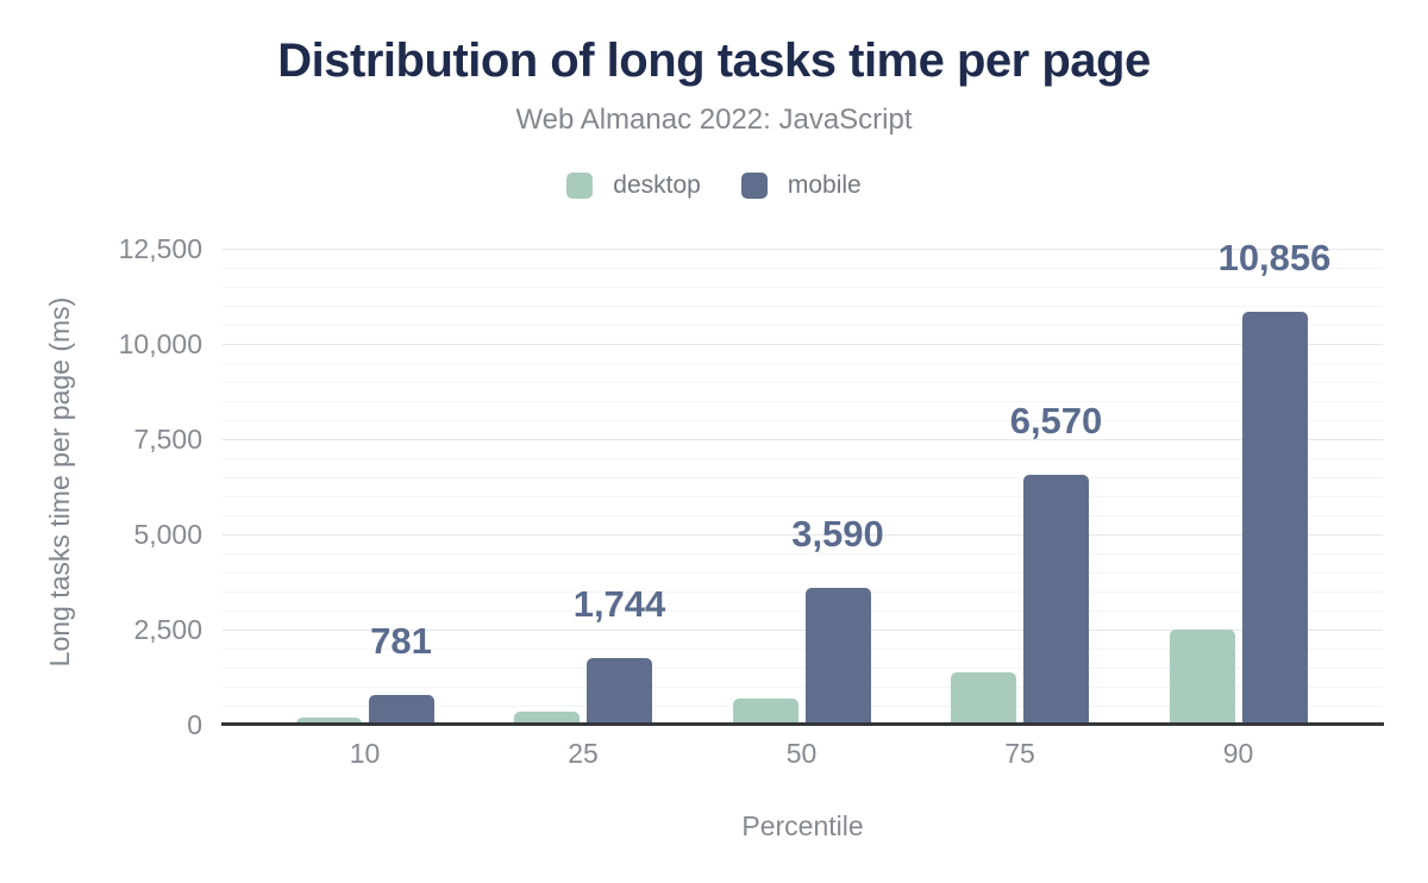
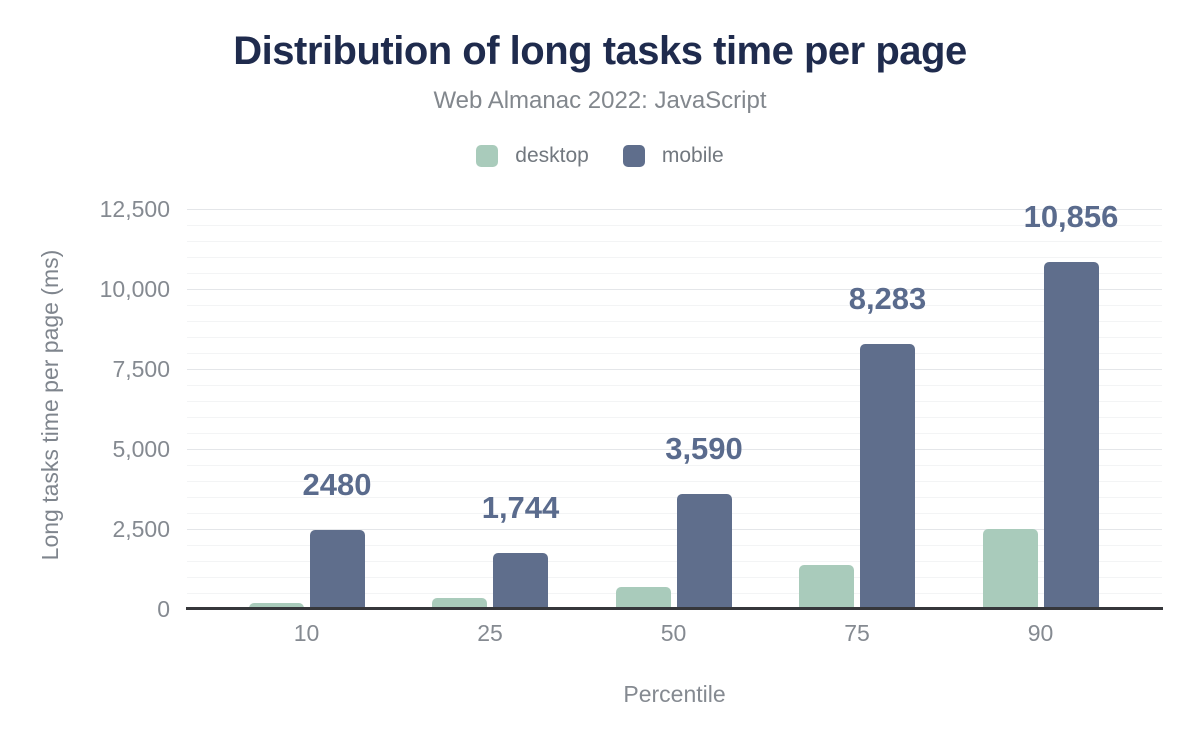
mobile/10: 781 -> 2480
mobile/75: 6,570 -> 8,283
